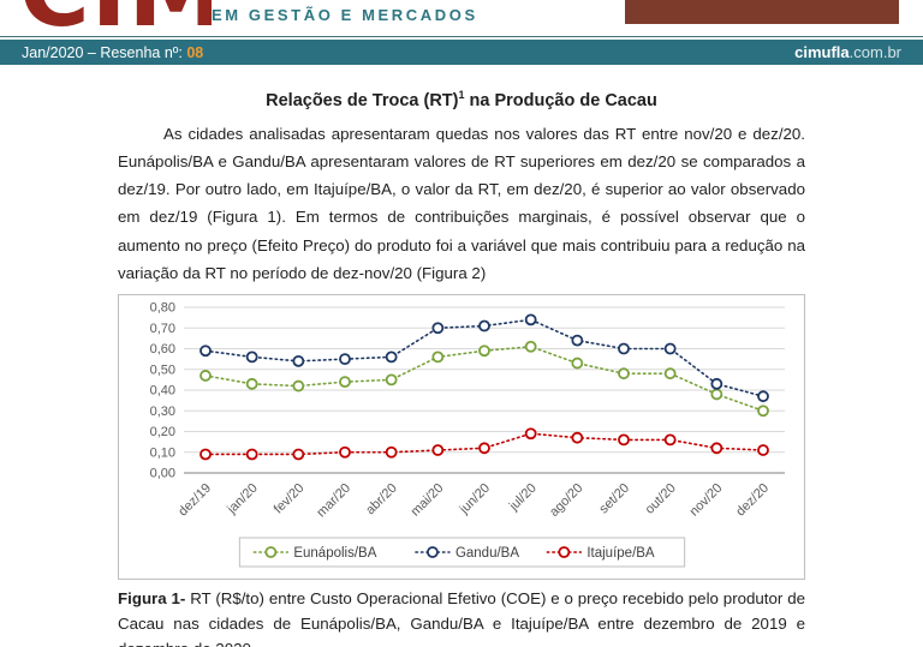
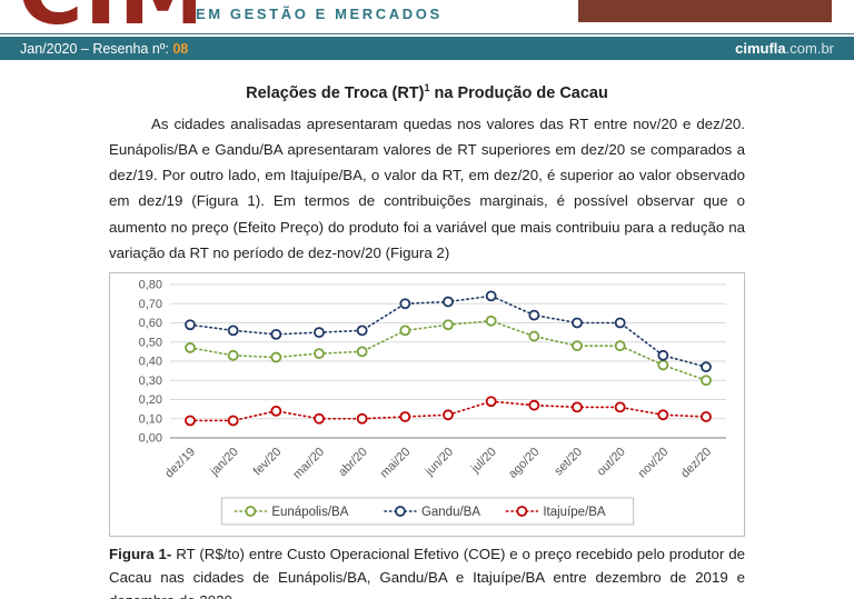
Itajuípe/BA/fev/20: 0,09 -> 0,14
